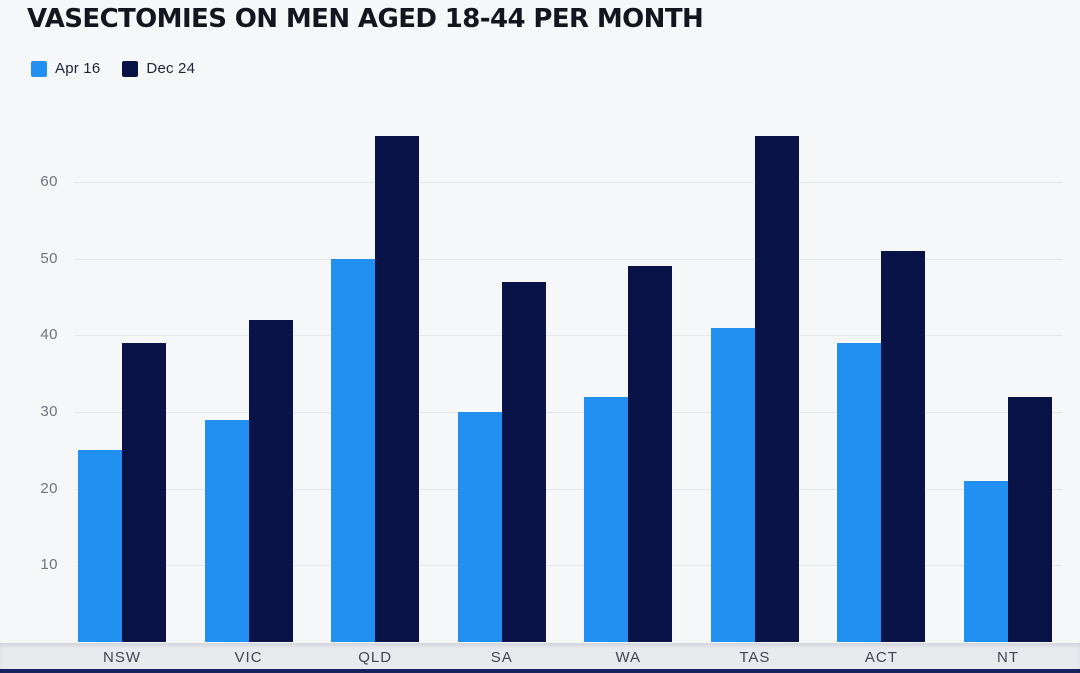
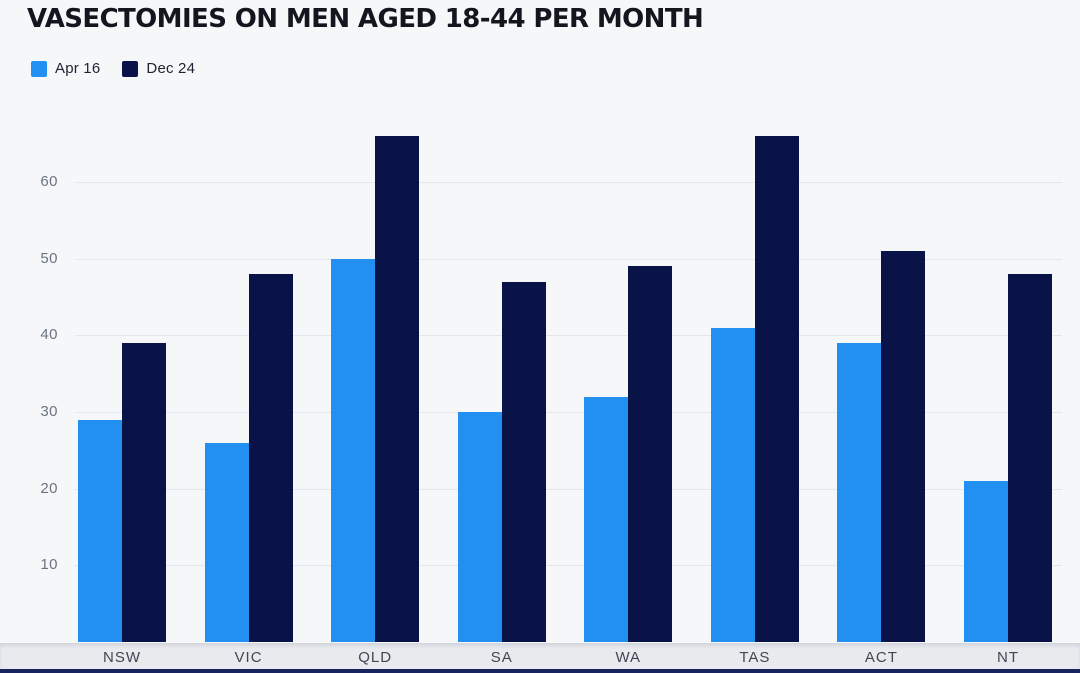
Apr 16/NSW: 25 -> 29
Apr 16/VIC: 29 -> 26
Dec 24/VIC: 42 -> 48
Dec 24/NT: 32 -> 48
